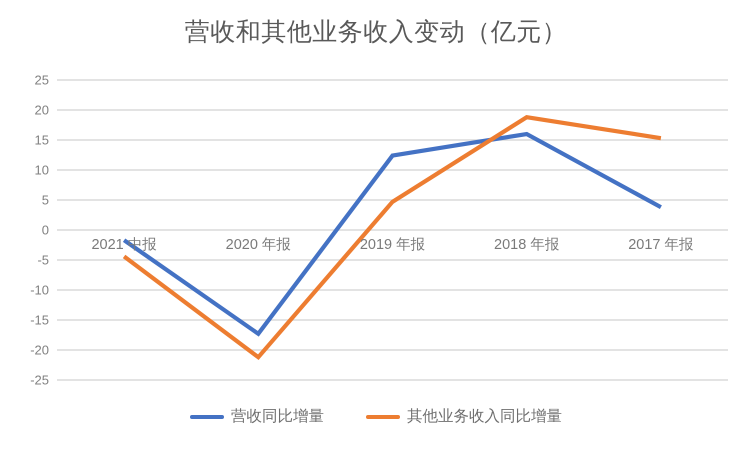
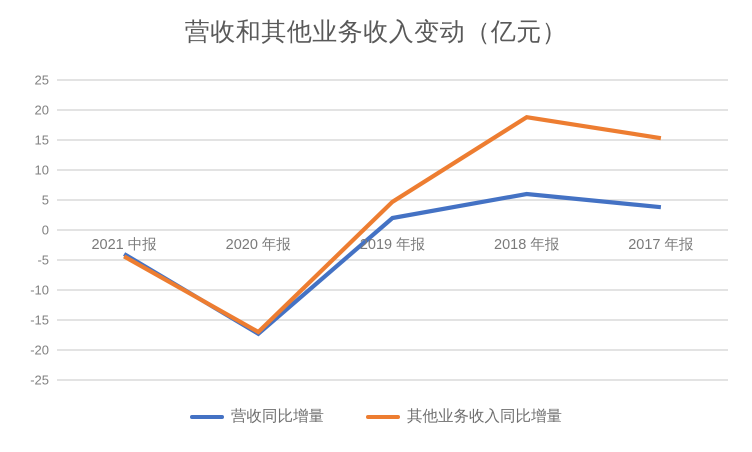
营收同比增量/2021 中报: -2 -> -4
其他业务收入同比增量/2020 年报: -21 -> -17
营收同比增量/2019 年报: 12 -> 2
营收同比增量/2018 年报: 16 -> 6
